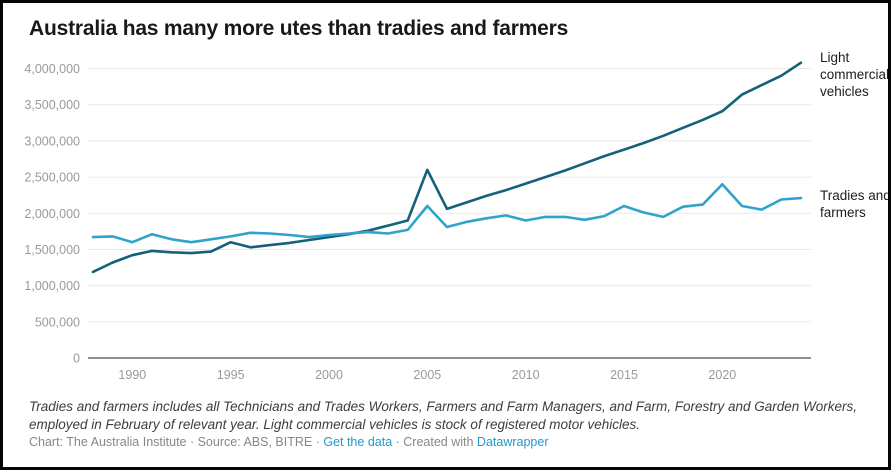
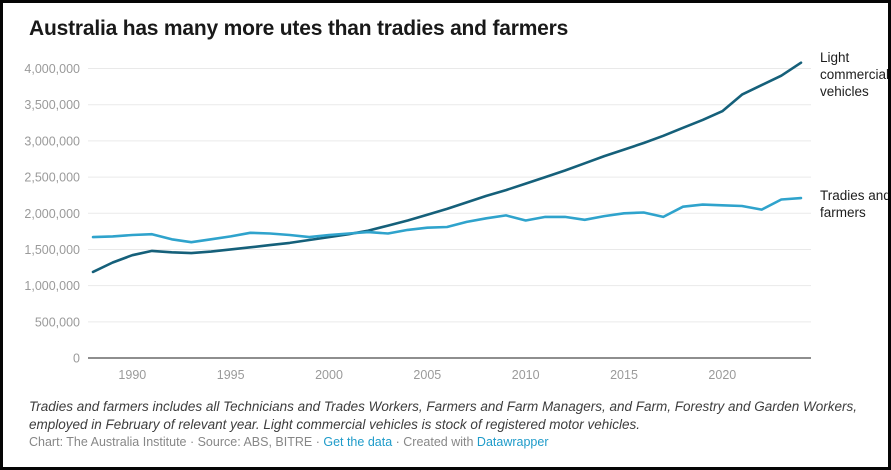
Tradies and farmers/1990: 1600000 -> 1700000
Light commercial vehicles/1995: 1600000 -> 1500000
Light commercial vehicles/2005: 2600000 -> 2000000
Tradies and farmers/2005: 2100000 -> 1800000
Tradies and farmers/2015: 2100000 -> 2000000
Tradies and farmers/2020: 2400000 -> 2100000
